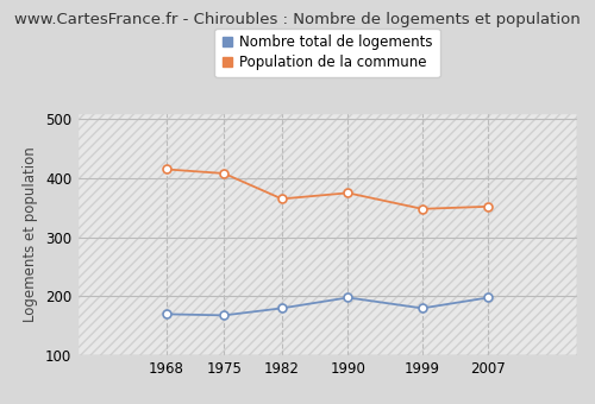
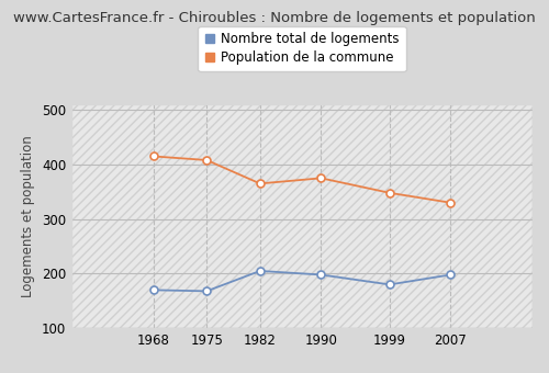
Nombre total de logements/1982: 180 -> 205
Population de la commune/2007: 352 -> 330
